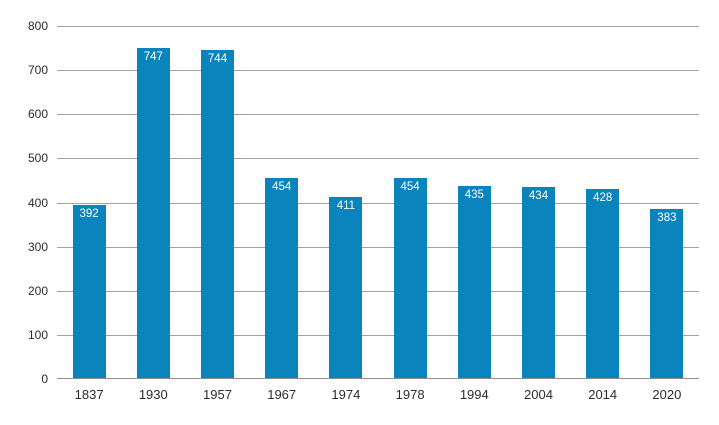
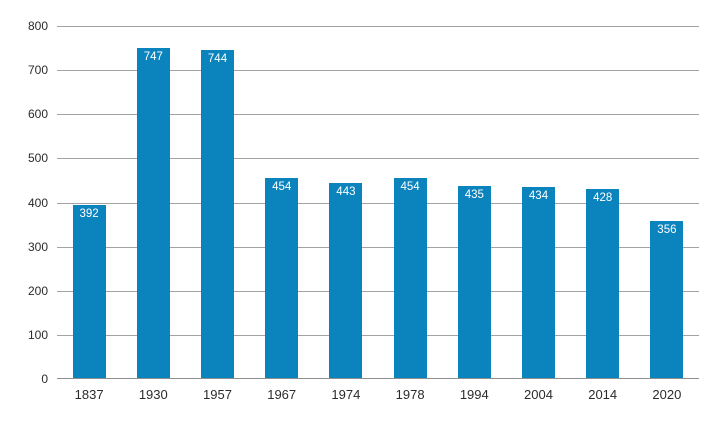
1974: 411 -> 443
2020: 383 -> 356
